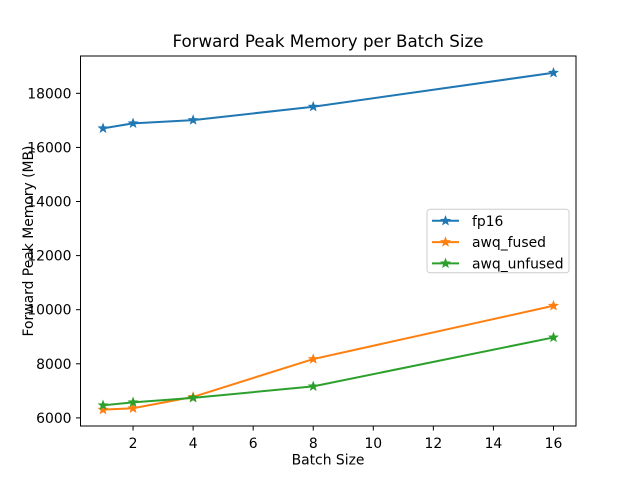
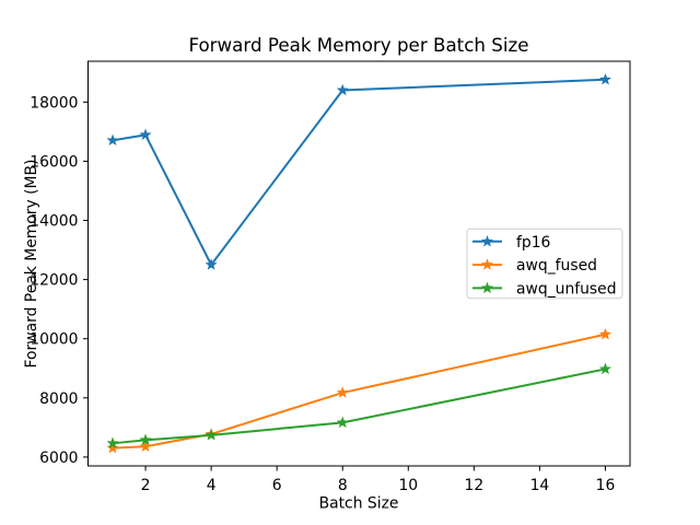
fp16/4: 17000 -> 12500
fp16/8: 17500 -> 18400
